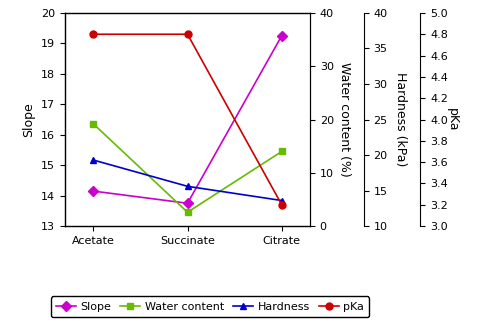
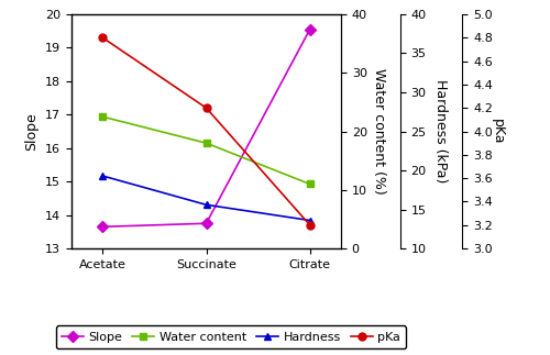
Slope/Acetate: 14.15 -> 13.65
Water content/Acetate: 19.2 -> 22.5
Water content/Succinate: 2.6 -> 18.0
pKa/Succinate: 4.8 -> 4.2
Slope/Citrate: 19.25 -> 19.55
Water content/Citrate: 14.0 -> 11.0
